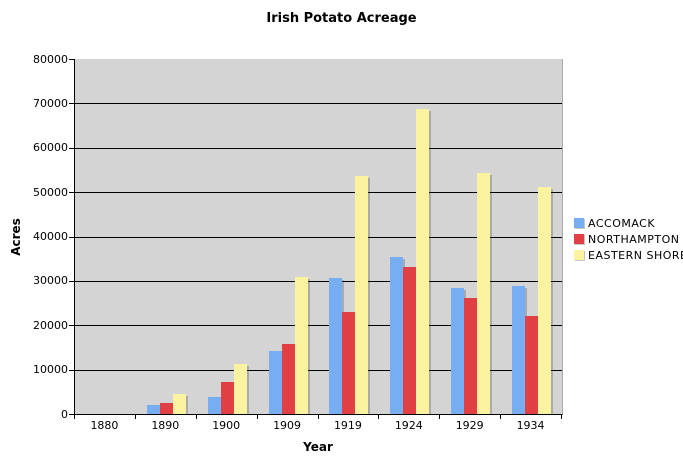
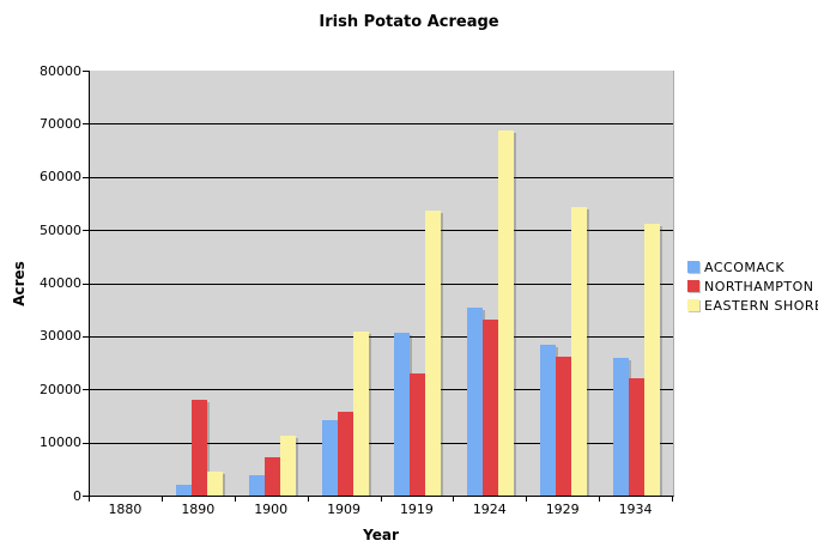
NORTHAMPTON/1890: 2000 -> 18000
ACCOMACK/1934: 29000 -> 26000
